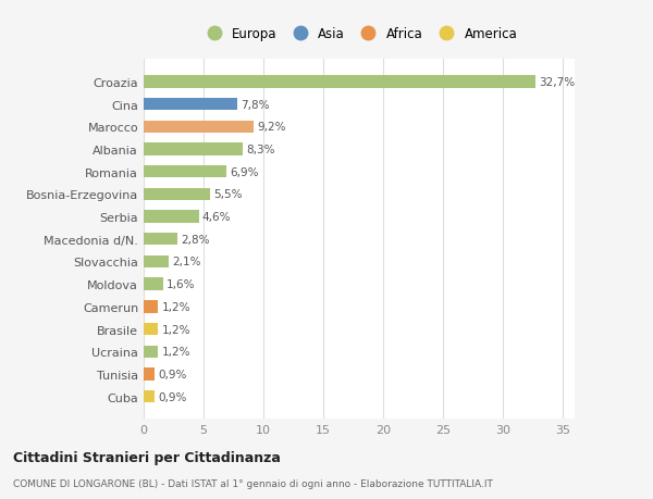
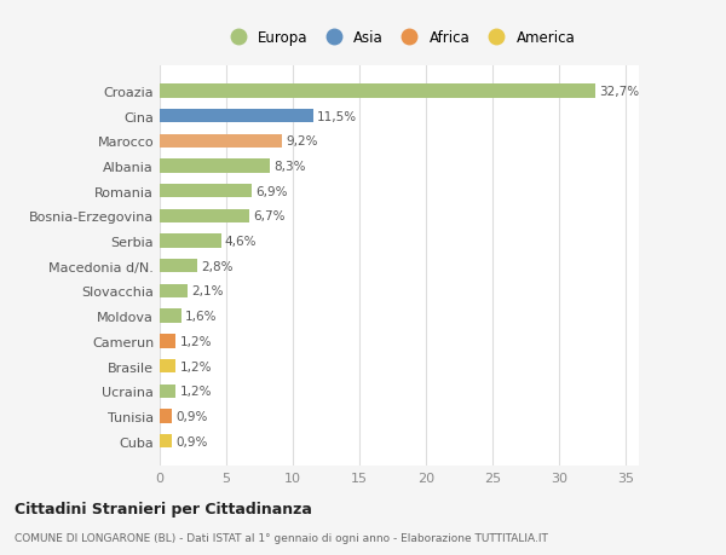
Cina: 7,8% -> 11,5%
Bosnia-Erzegovina: 5,5% -> 6,7%
